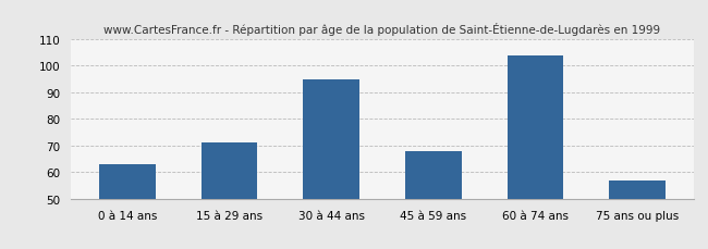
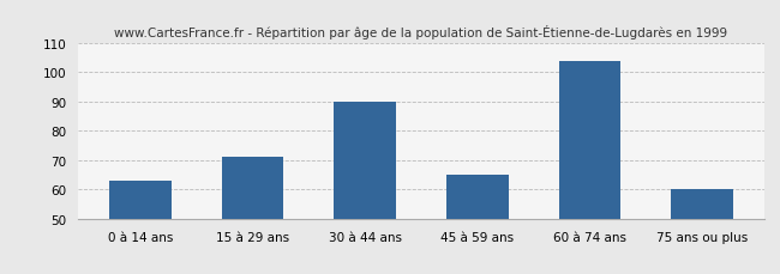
30 à 44 ans: 95 -> 90
45 à 59 ans: 68 -> 65
75 ans ou plus: 57 -> 60
